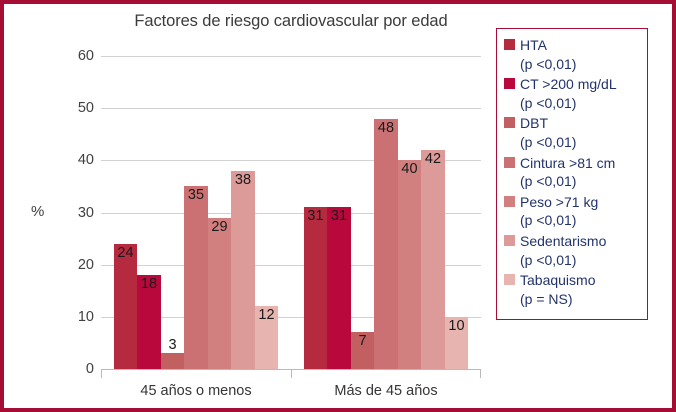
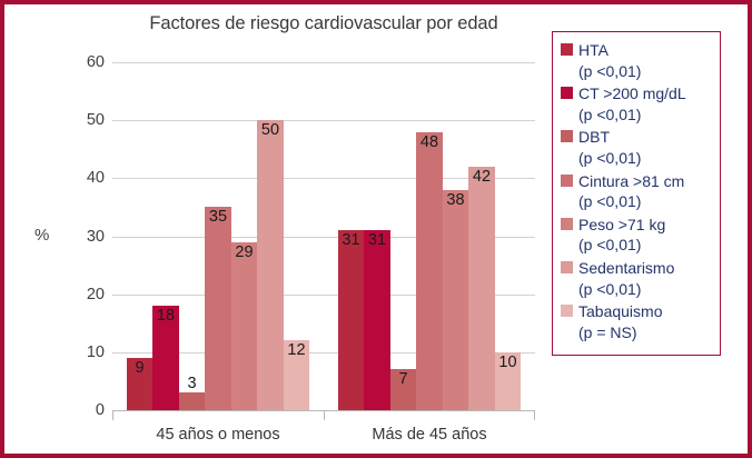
HTA (p <0,01)/45 años o menos: 24 -> 9
Sedentarismo (p <0,01)/45 años o menos: 38 -> 50
Peso >71 kg (p <0,01)/Más de 45 años: 40 -> 38
